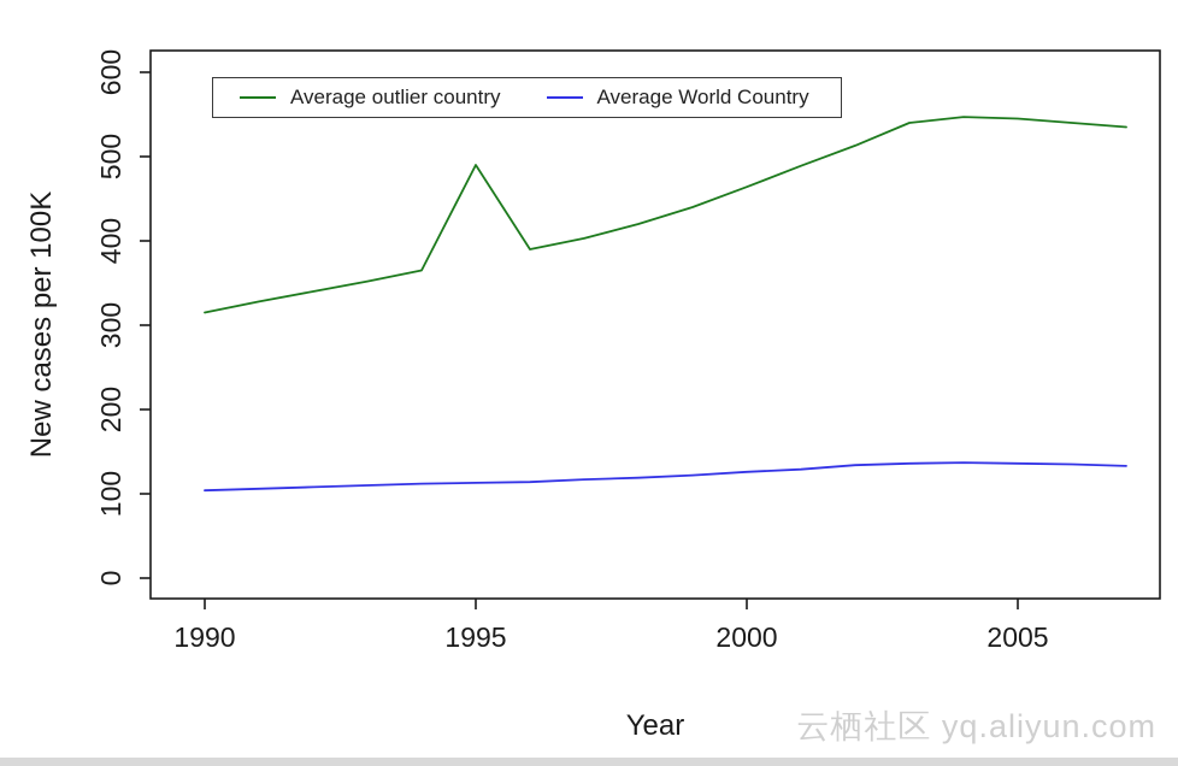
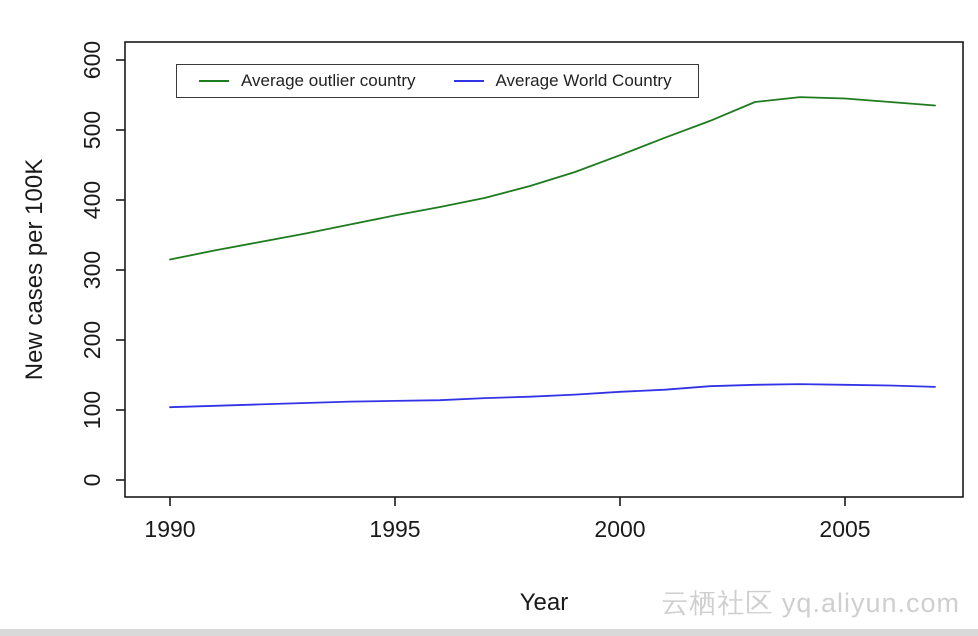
Average outlier country/1995: 490 -> 380
